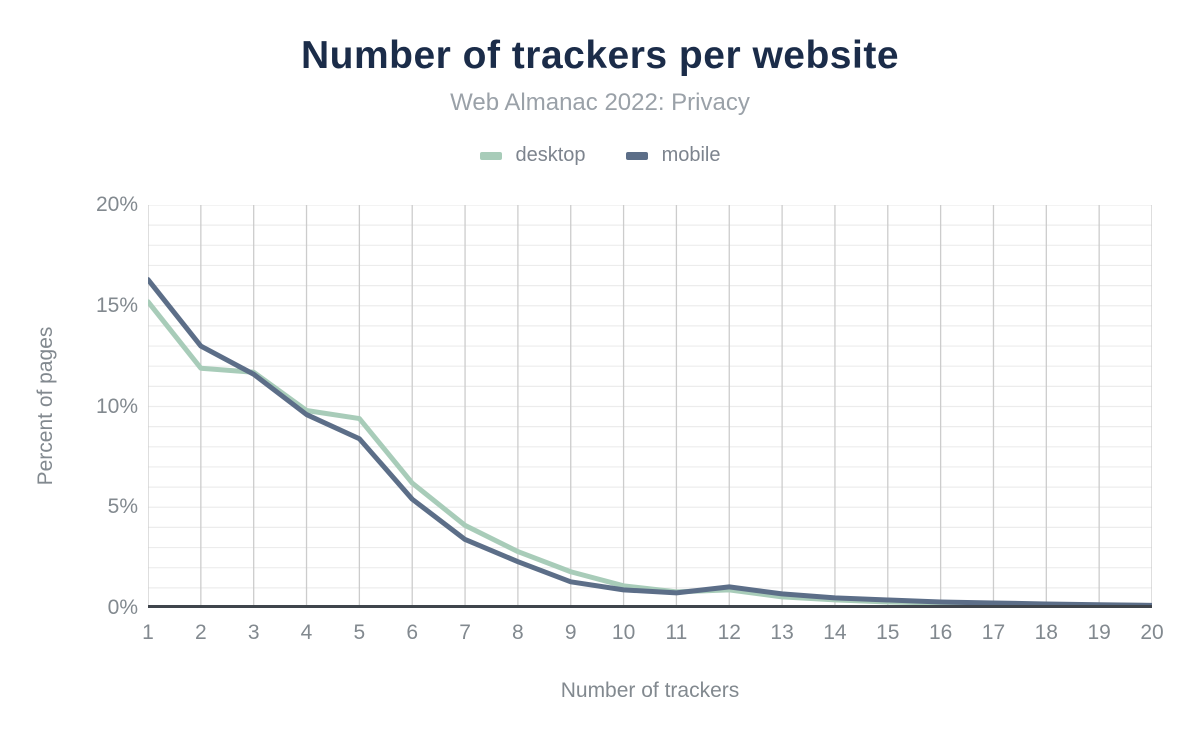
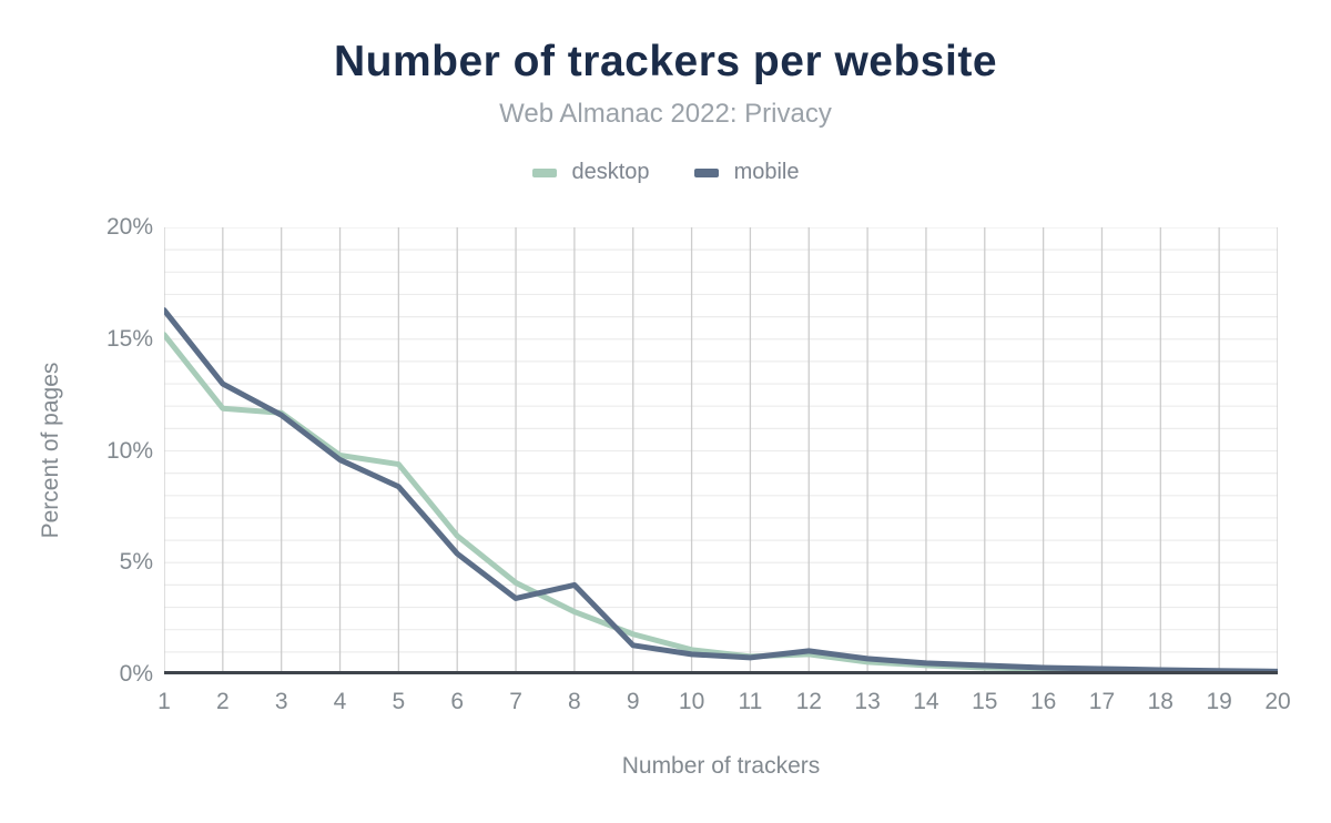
mobile/8: 2.3% -> 4.0%
